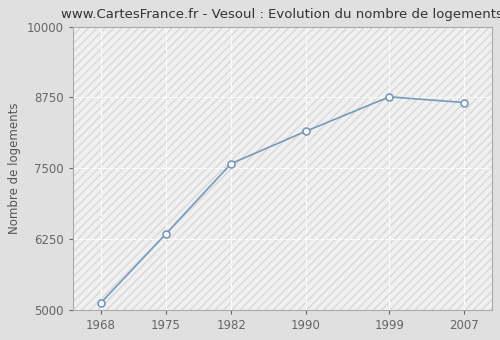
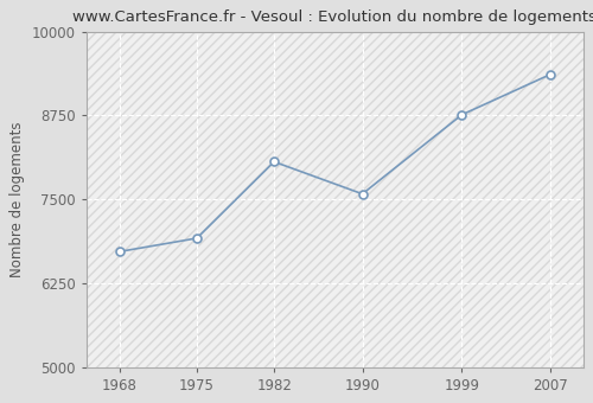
1968: 5120 -> 6720
1975: 6340 -> 6920
1982: 7580 -> 8060
1990: 8150 -> 7580
2007: 8660 -> 9360
